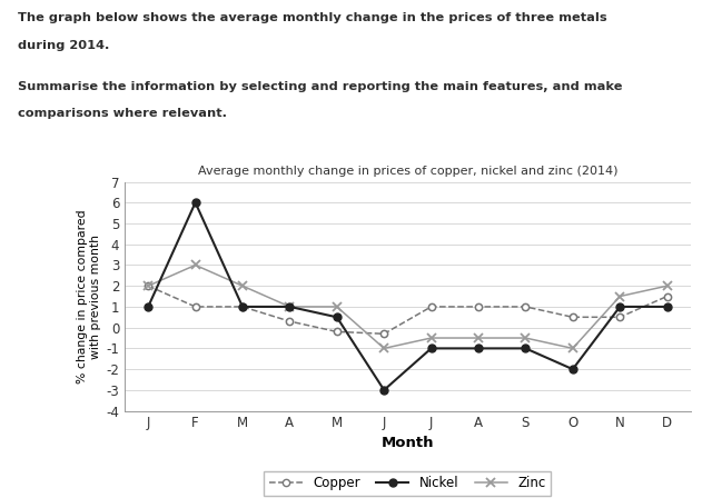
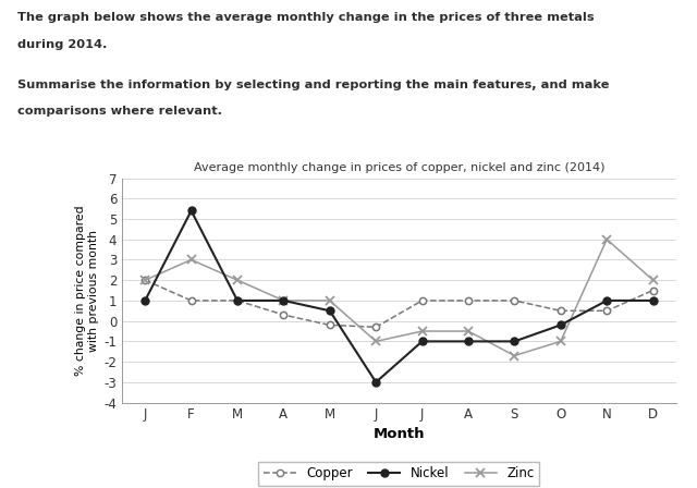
Nickel/F: 6.0 -> 5.4
Zinc/S: -0.5 -> -1.7
Nickel/O: -2.0 -> -0.2
Zinc/N: 1.5 -> 4.0
